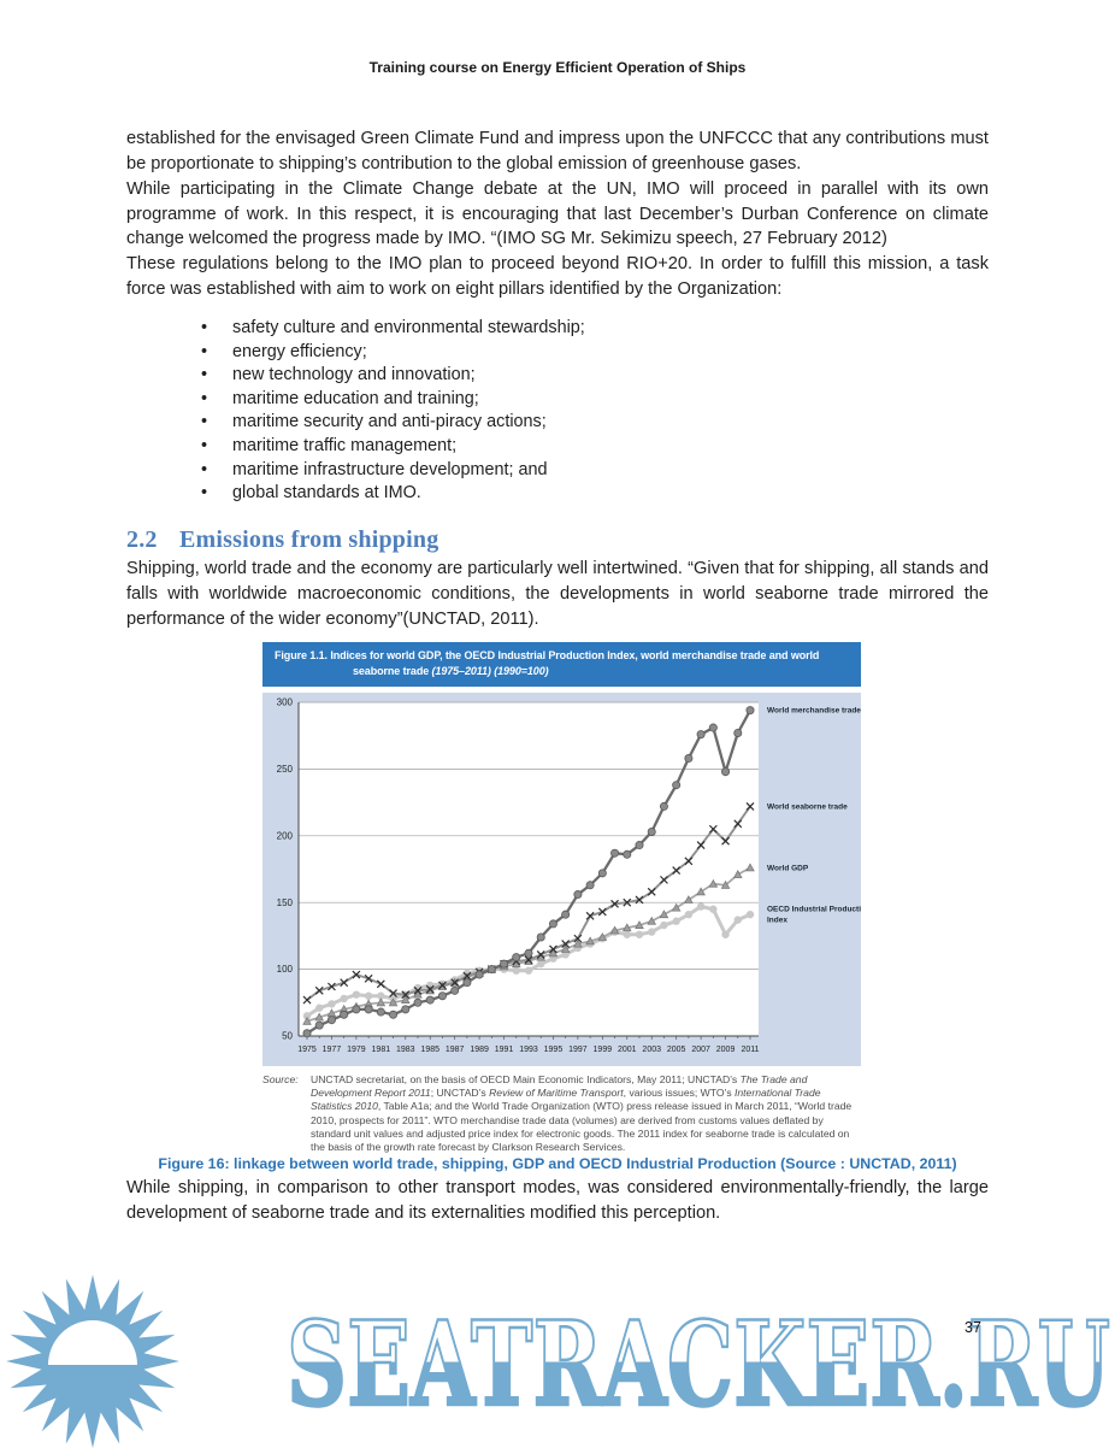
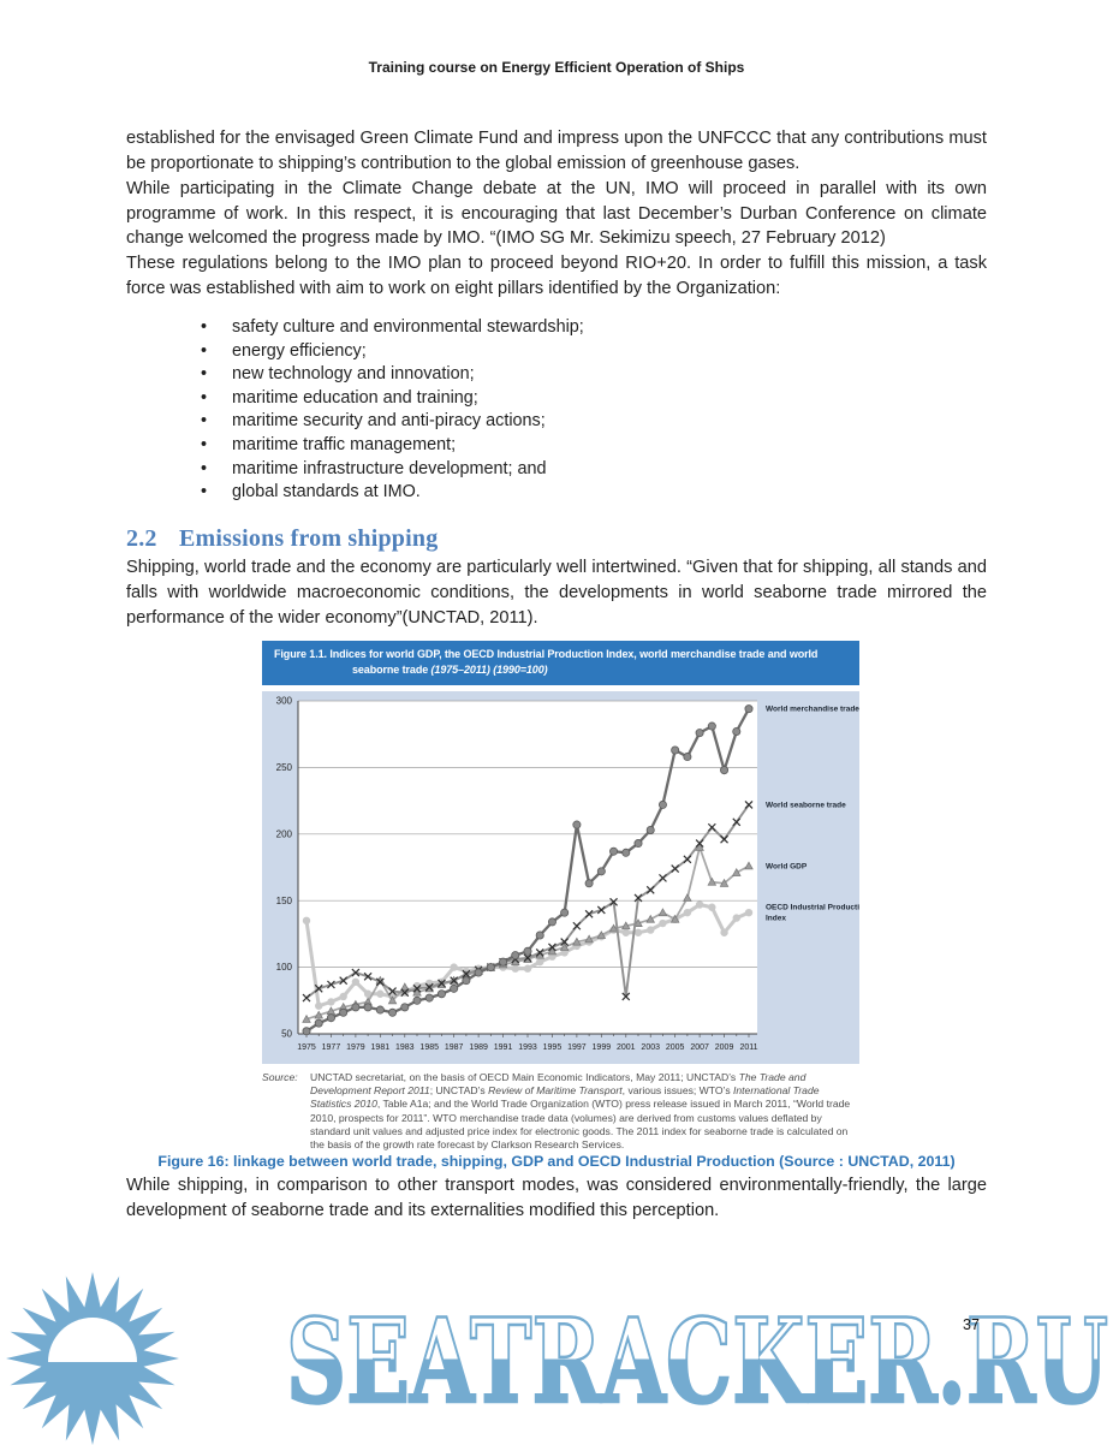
OECD Industrial Production Index/1975: 65 -> 135
OECD Industrial Production Index/1979: 81 -> 89
World GDP/1981: 75 -> 90
World GDP/1983: 77 -> 85
OECD Industrial Production Index/1987: 92 -> 100
World merchandise trade/1997: 156 -> 207
World seaborne trade/1997: 123 -> 131
World seaborne trade/2001: 150 -> 78
World merchandise trade/2005: 238 -> 263
World GDP/2005: 146 -> 136
World GDP/2007: 158 -> 190
